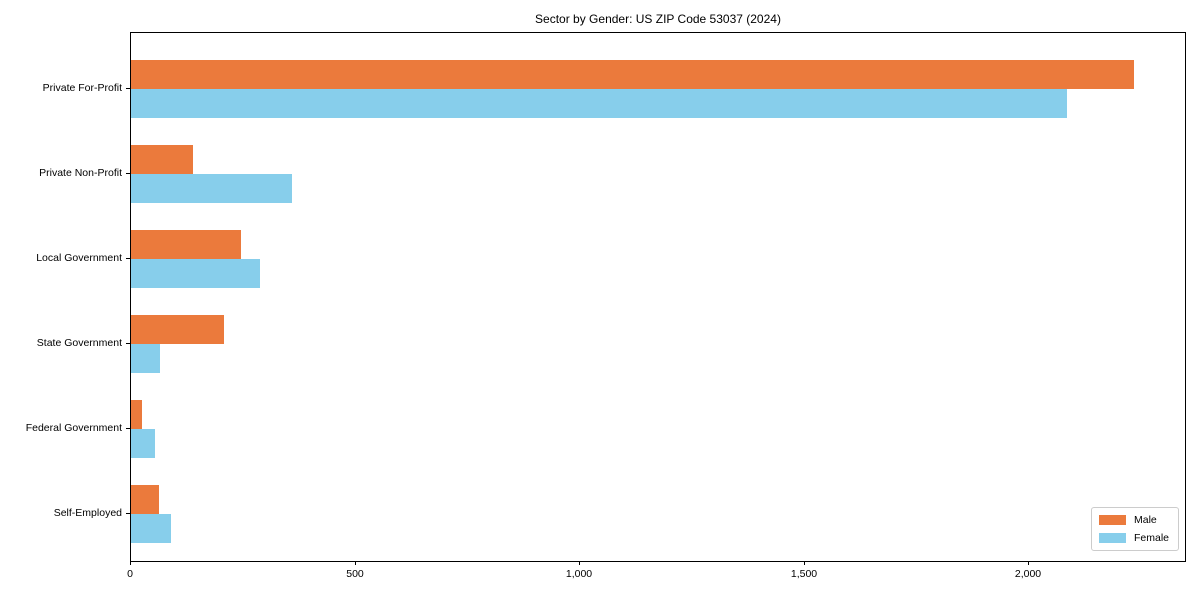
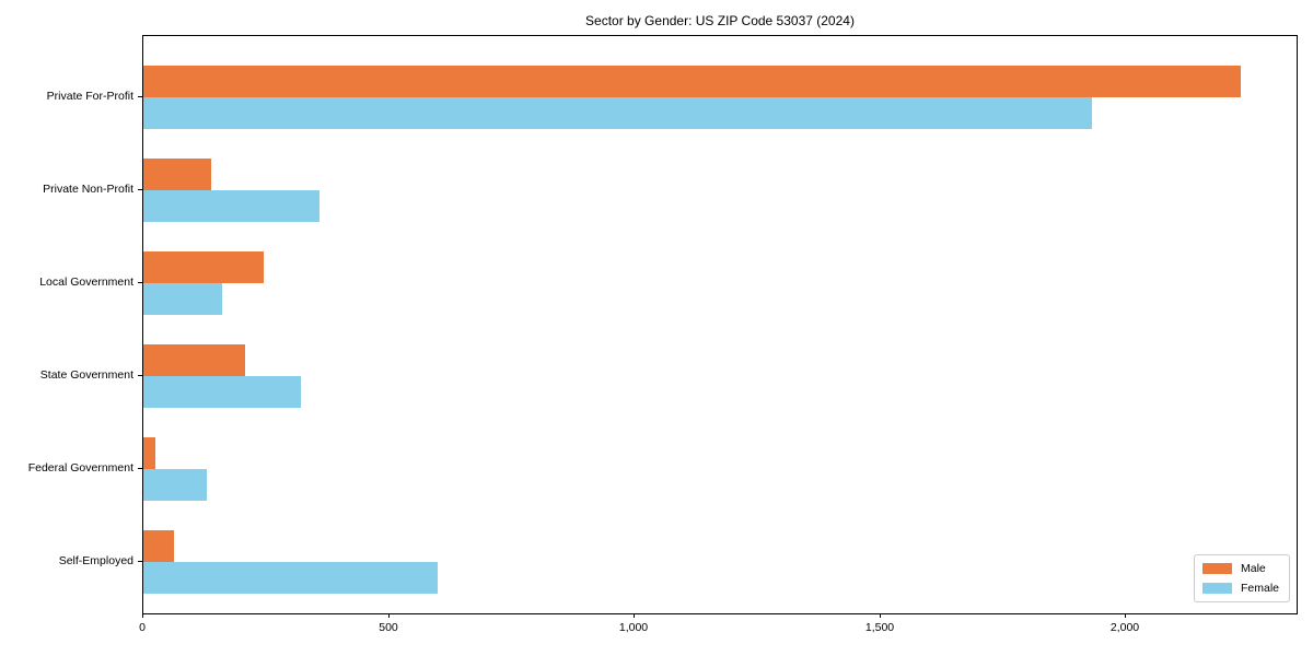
Female/Private For-Profit: 2080 -> 1930
Female/Local Government: 290 -> 160
Female/State Government: 60 -> 320
Female/Federal Government: 50 -> 130
Female/Self-Employed: 90 -> 600
